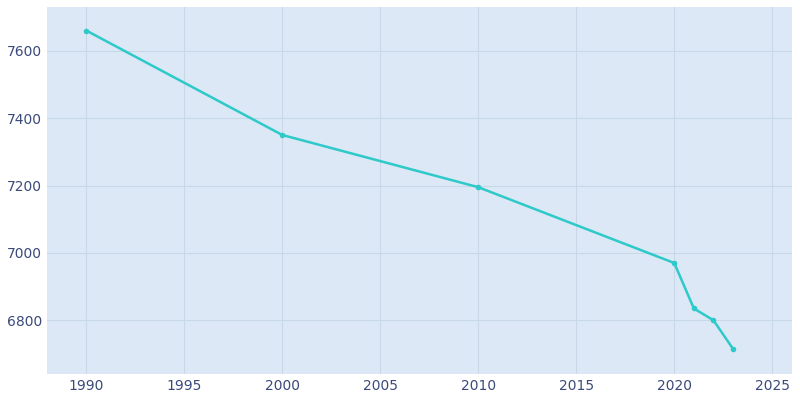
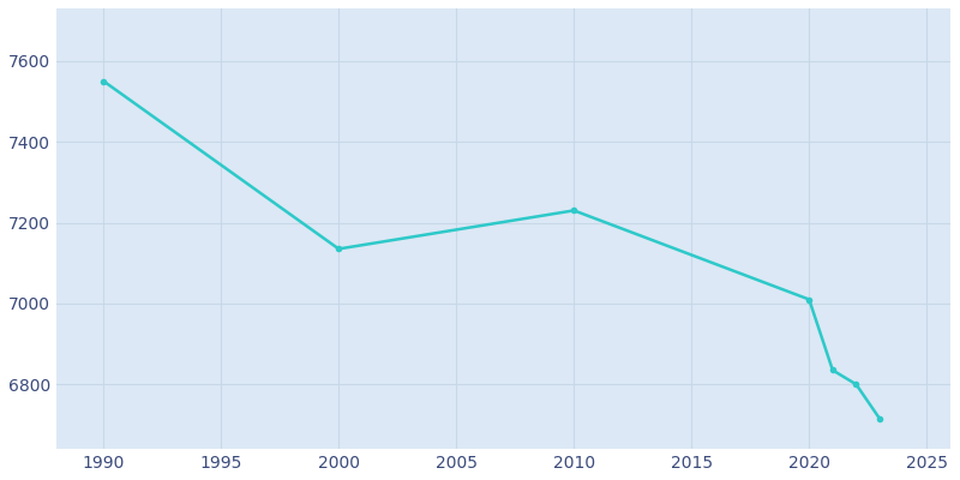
1990: 7660 -> 7550
2000: 7350 -> 7135
2010: 7195 -> 7230
2020: 6970 -> 7010
